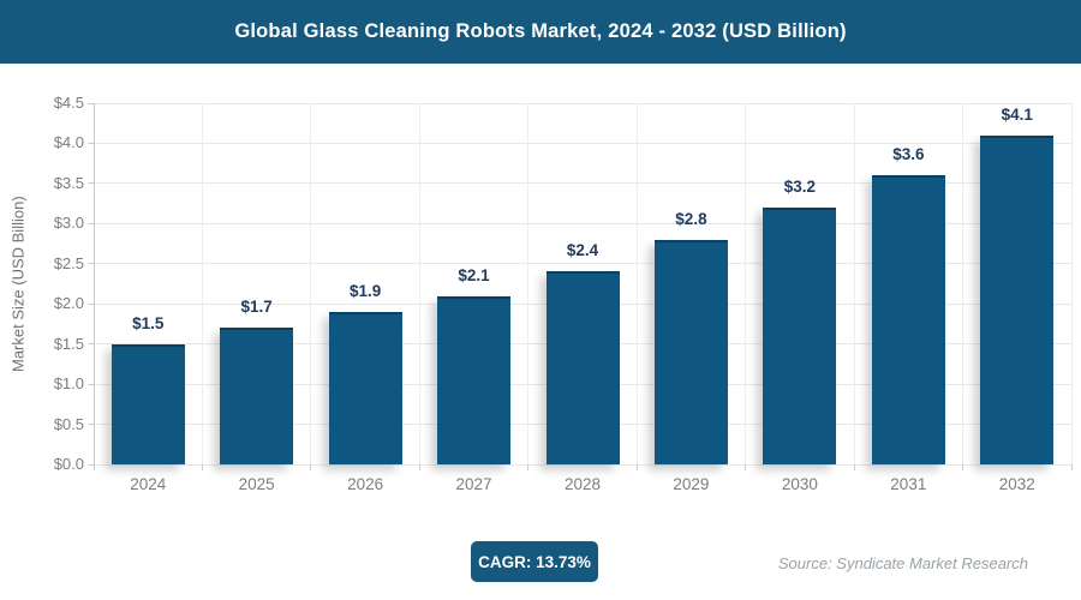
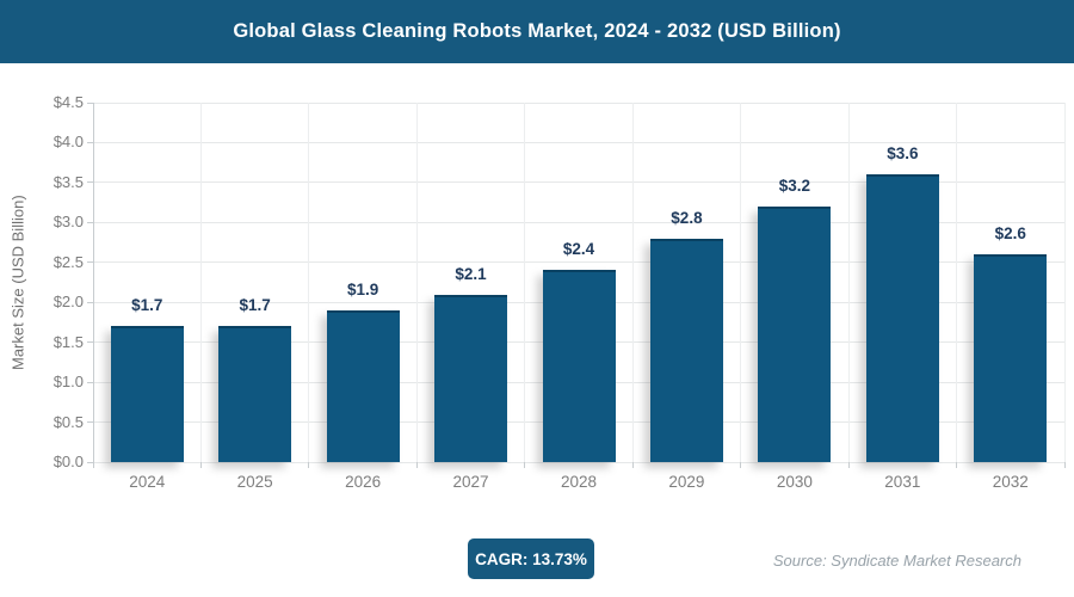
2024: $1.5 -> $1.7
2032: $4.1 -> $2.6
